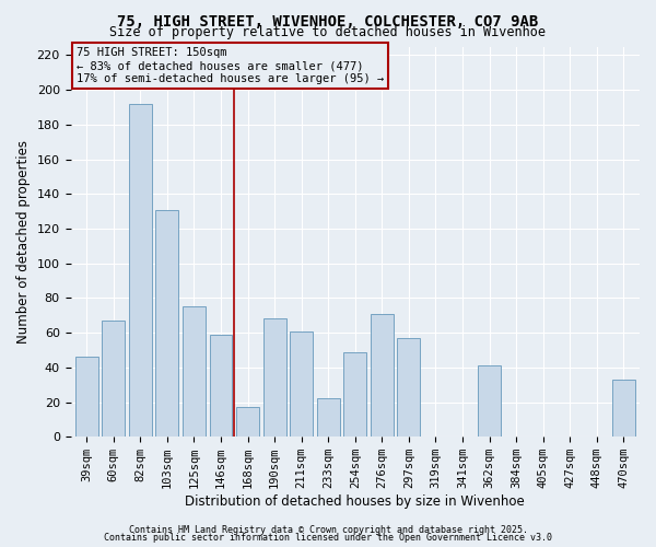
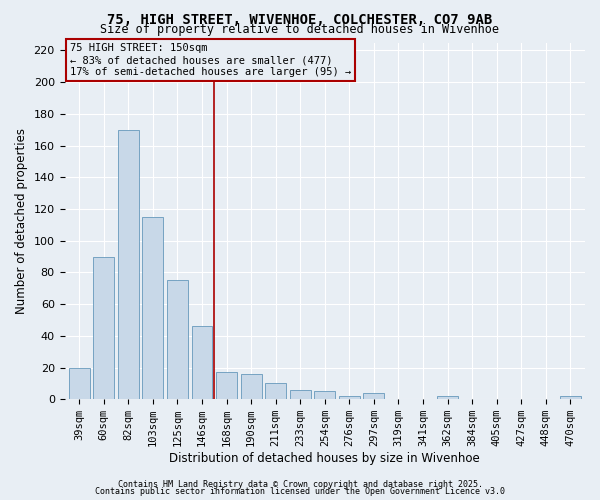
39sqm: 46 -> 20
60sqm: 67 -> 90
82sqm: 192 -> 170
103sqm: 131 -> 115
146sqm: 59 -> 46
190sqm: 68 -> 16
211sqm: 61 -> 10
233sqm: 22 -> 6
254sqm: 49 -> 5
276sqm: 71 -> 2
297sqm: 57 -> 4
362sqm: 41 -> 2
470sqm: 33 -> 2
